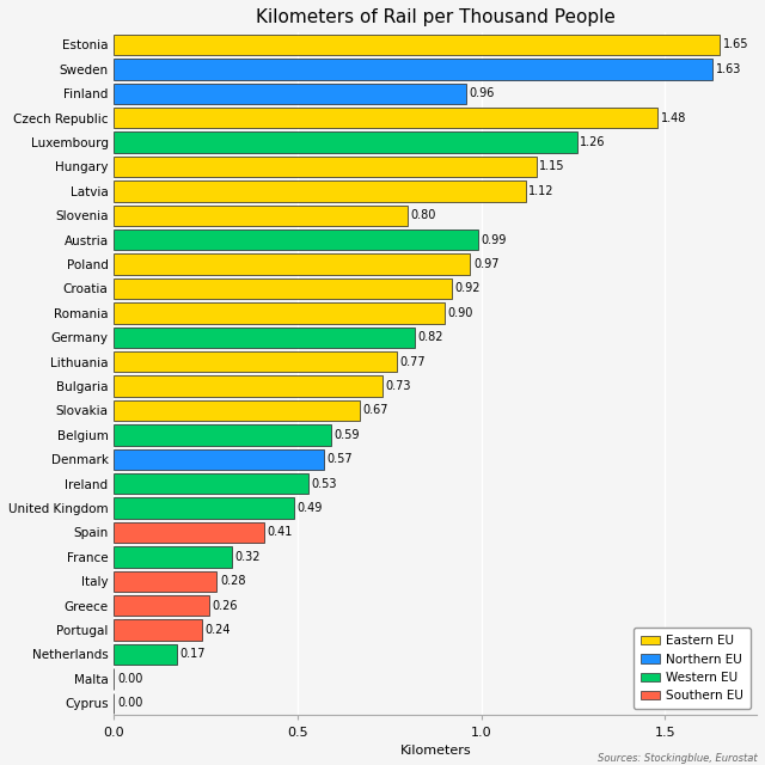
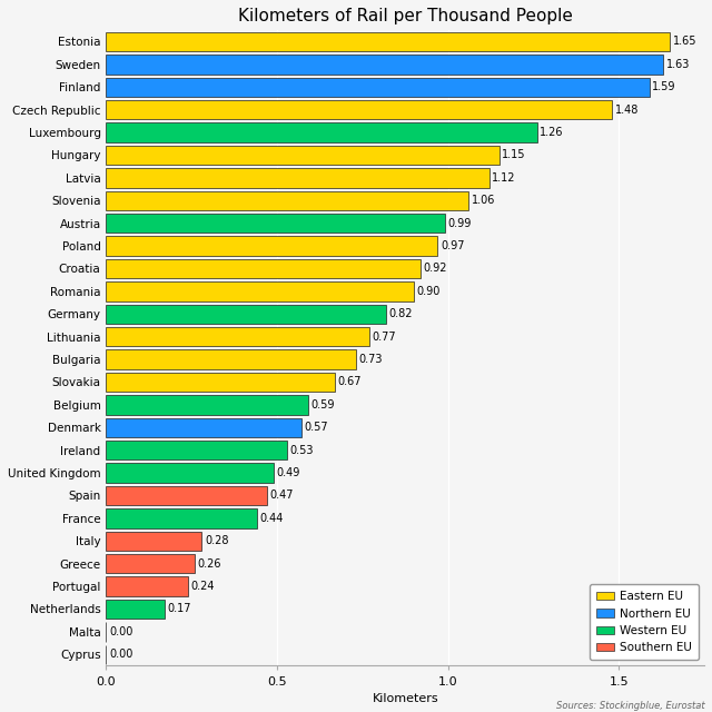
Finland: 0.96 -> 1.59
Slovenia: 0.80 -> 1.06
Spain: 0.41 -> 0.47
France: 0.32 -> 0.44
